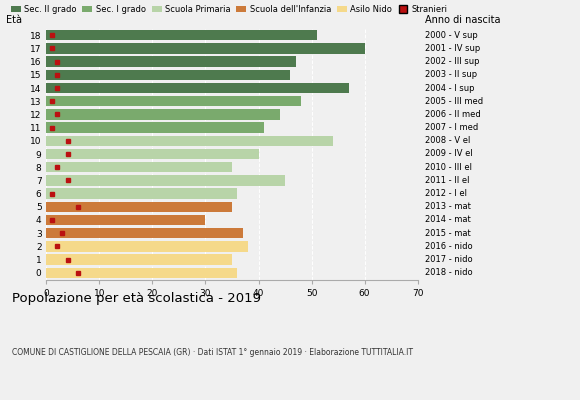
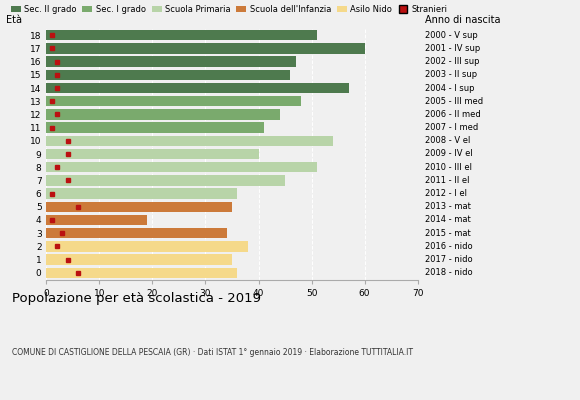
8: 35 -> 51
4: 30 -> 19
3: 37 -> 34
